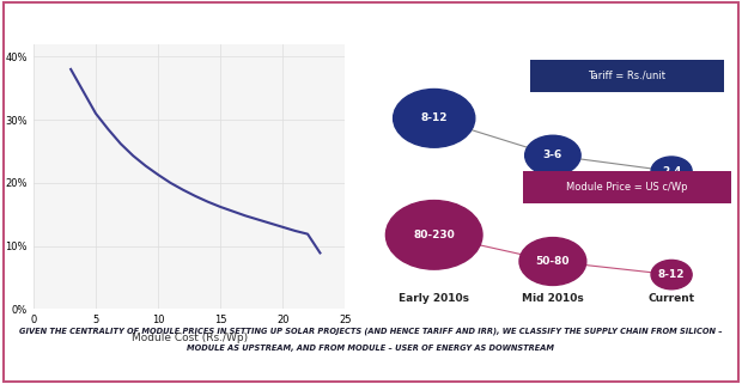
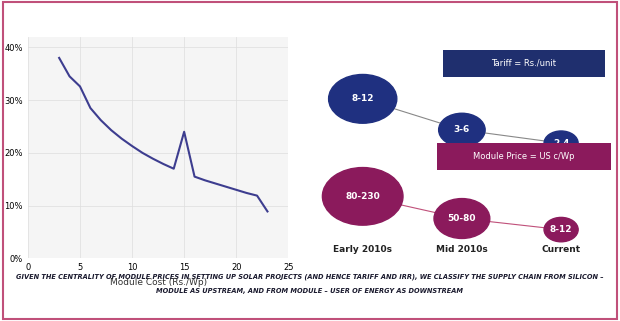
5: 31.0% -> 32.6%
15: 16.2% -> 24.0%
